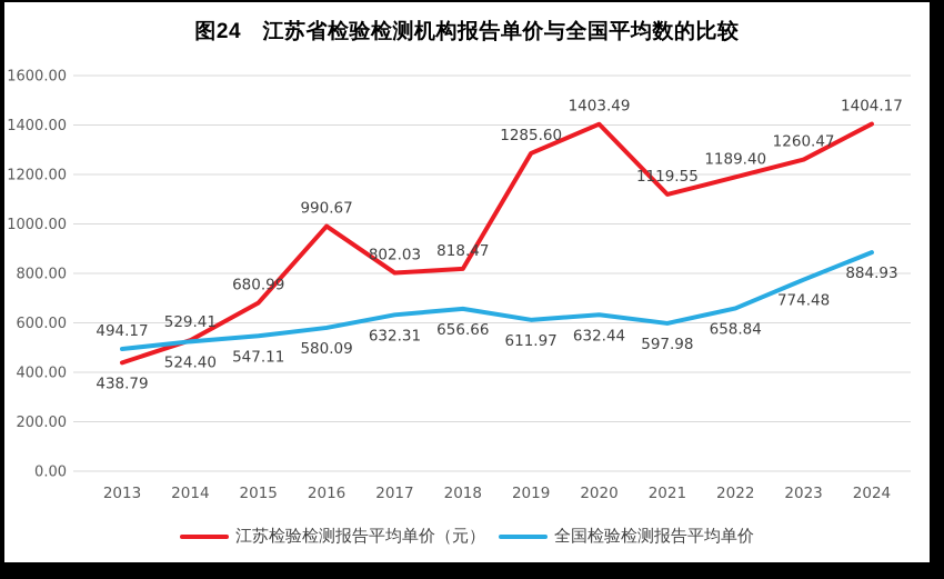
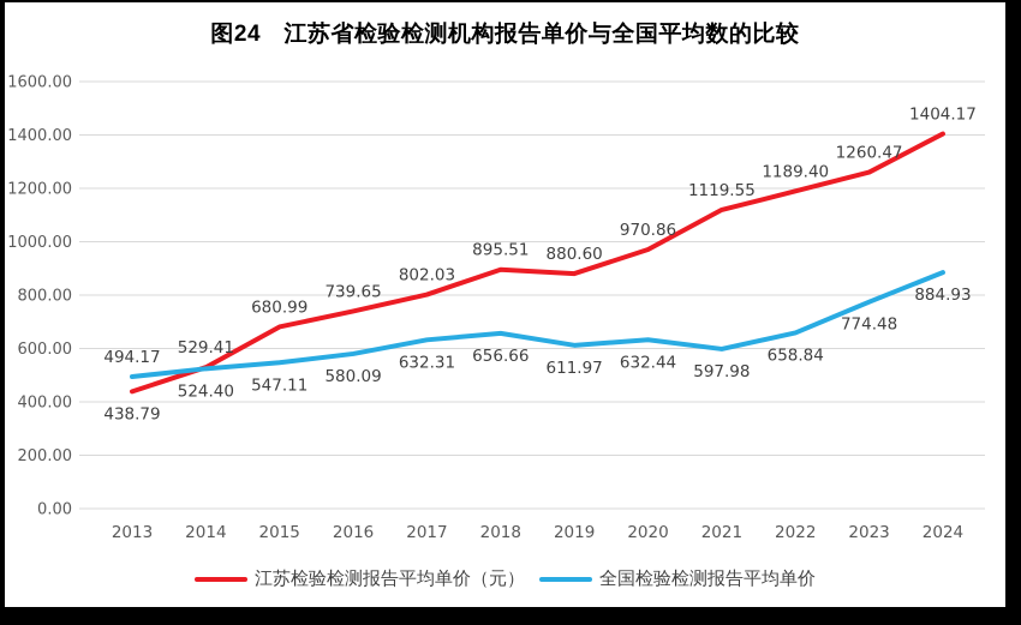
江苏检验检测报告平均单价（元）/2016: 990.67 -> 739.65
江苏检验检测报告平均单价（元）/2018: 818.47 -> 895.51
江苏检验检测报告平均单价（元）/2019: 1285.60 -> 880.60
江苏检验检测报告平均单价（元）/2020: 1403.49 -> 970.86
